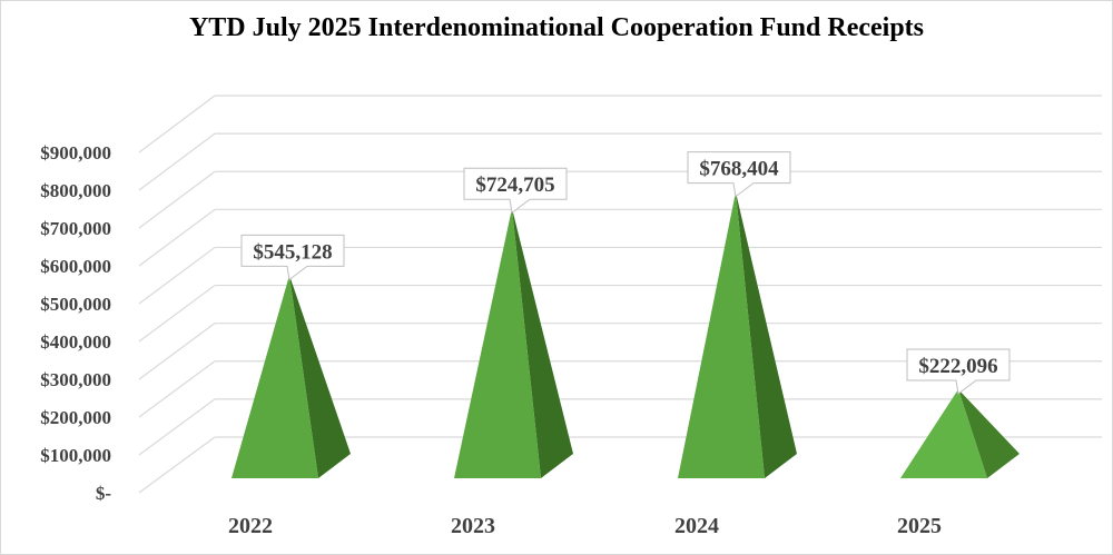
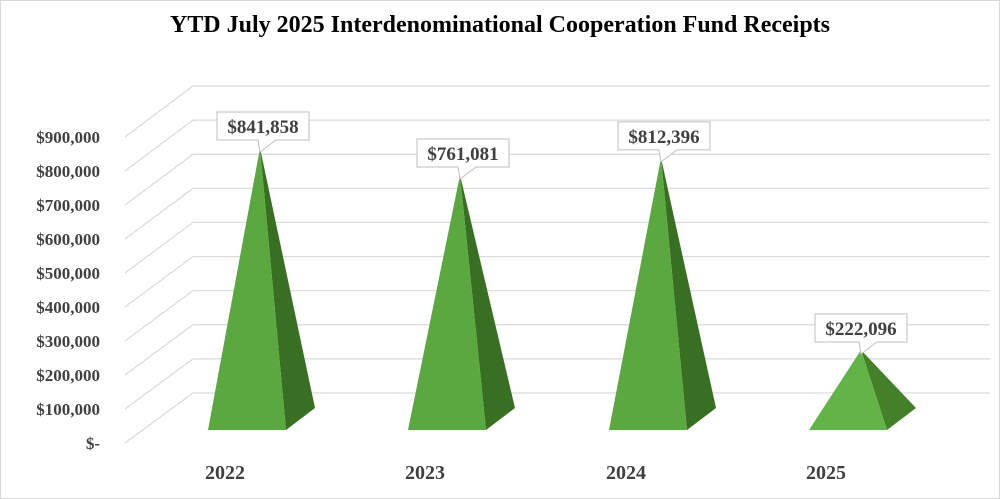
2022: $545,128 -> $841,858
2023: $724,705 -> $761,081
2024: $768,404 -> $812,396
